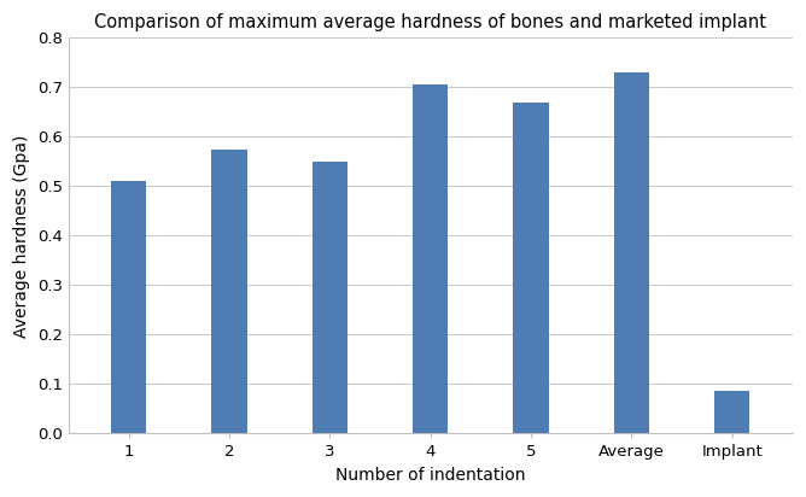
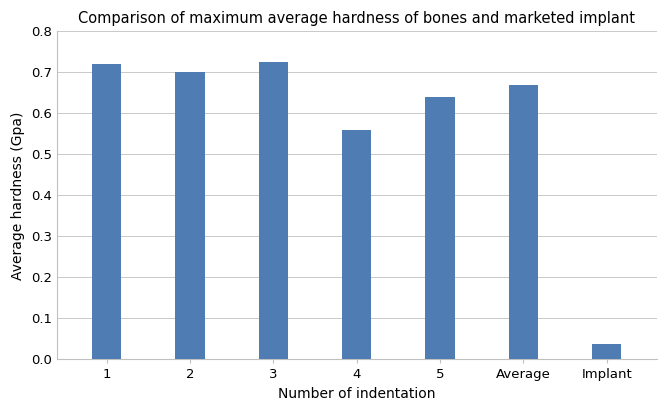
1: 0.510 -> 0.720
2: 0.575 -> 0.700
3: 0.550 -> 0.725
4: 0.705 -> 0.560
5: 0.670 -> 0.640
Average: 0.730 -> 0.670
Implant: 0.085 -> 0.037
